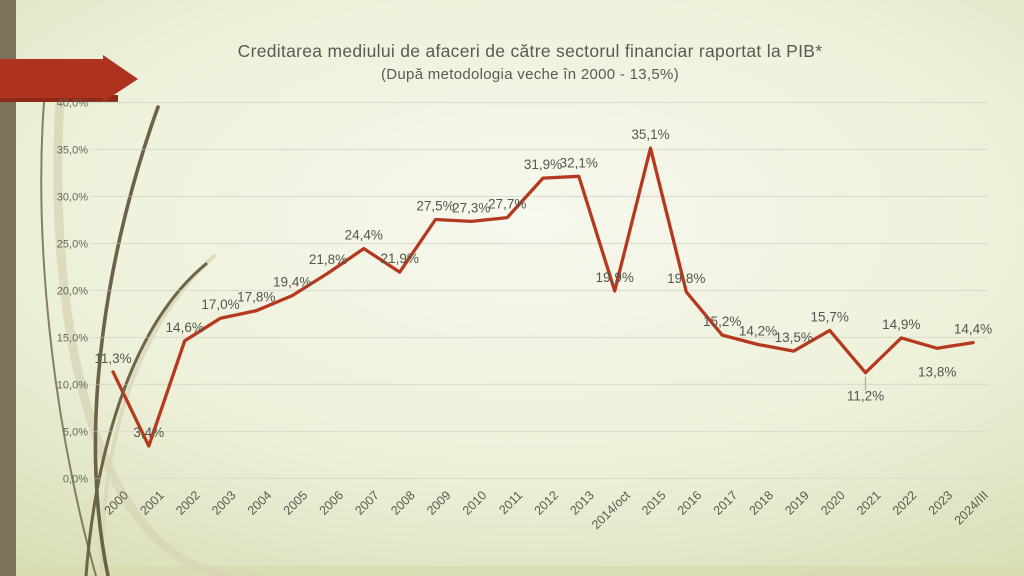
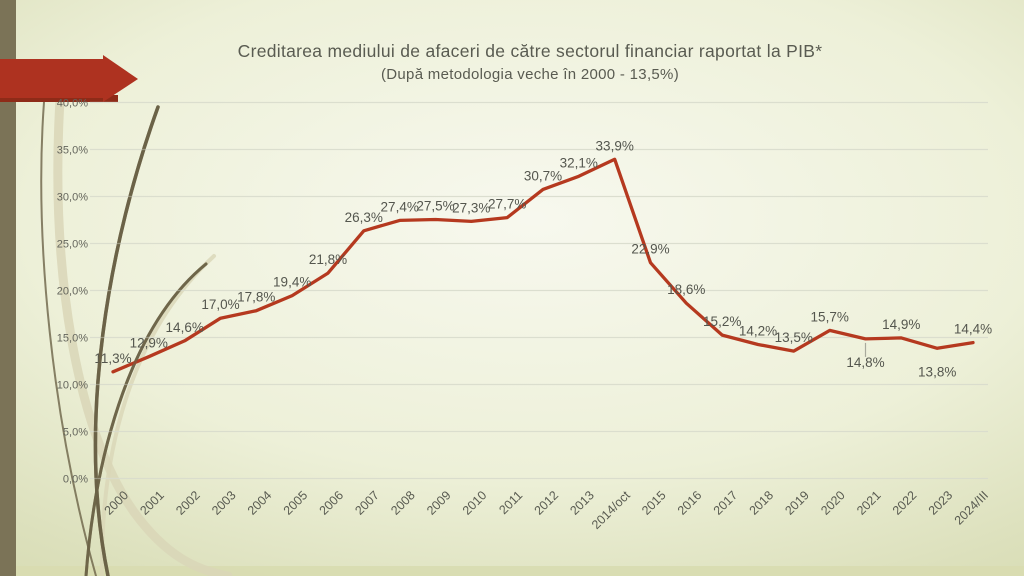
2001: 3,4% -> 12,9%
2007: 24,4% -> 26,3%
2008: 21,9% -> 27,4%
2012: 31,9% -> 30,7%
2014/oct: 19,9% -> 33,9%
2015: 35,1% -> 22,9%
2016: 19,8% -> 18,6%
2021: 11,2% -> 14,8%
